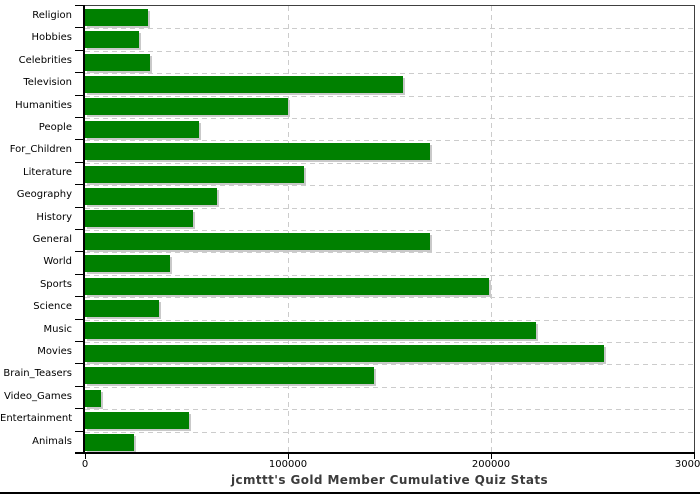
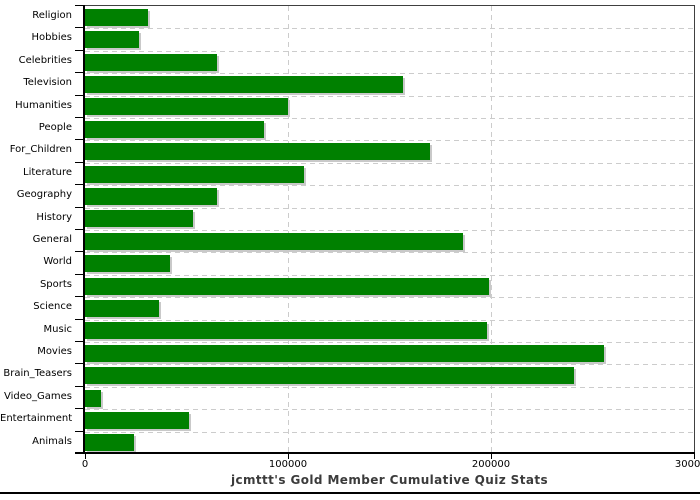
Celebrities: 32000 -> 65000
People: 56000 -> 88000
General: 170000 -> 186000
Music: 222000 -> 198000
Brain_Teasers: 142000 -> 241000
